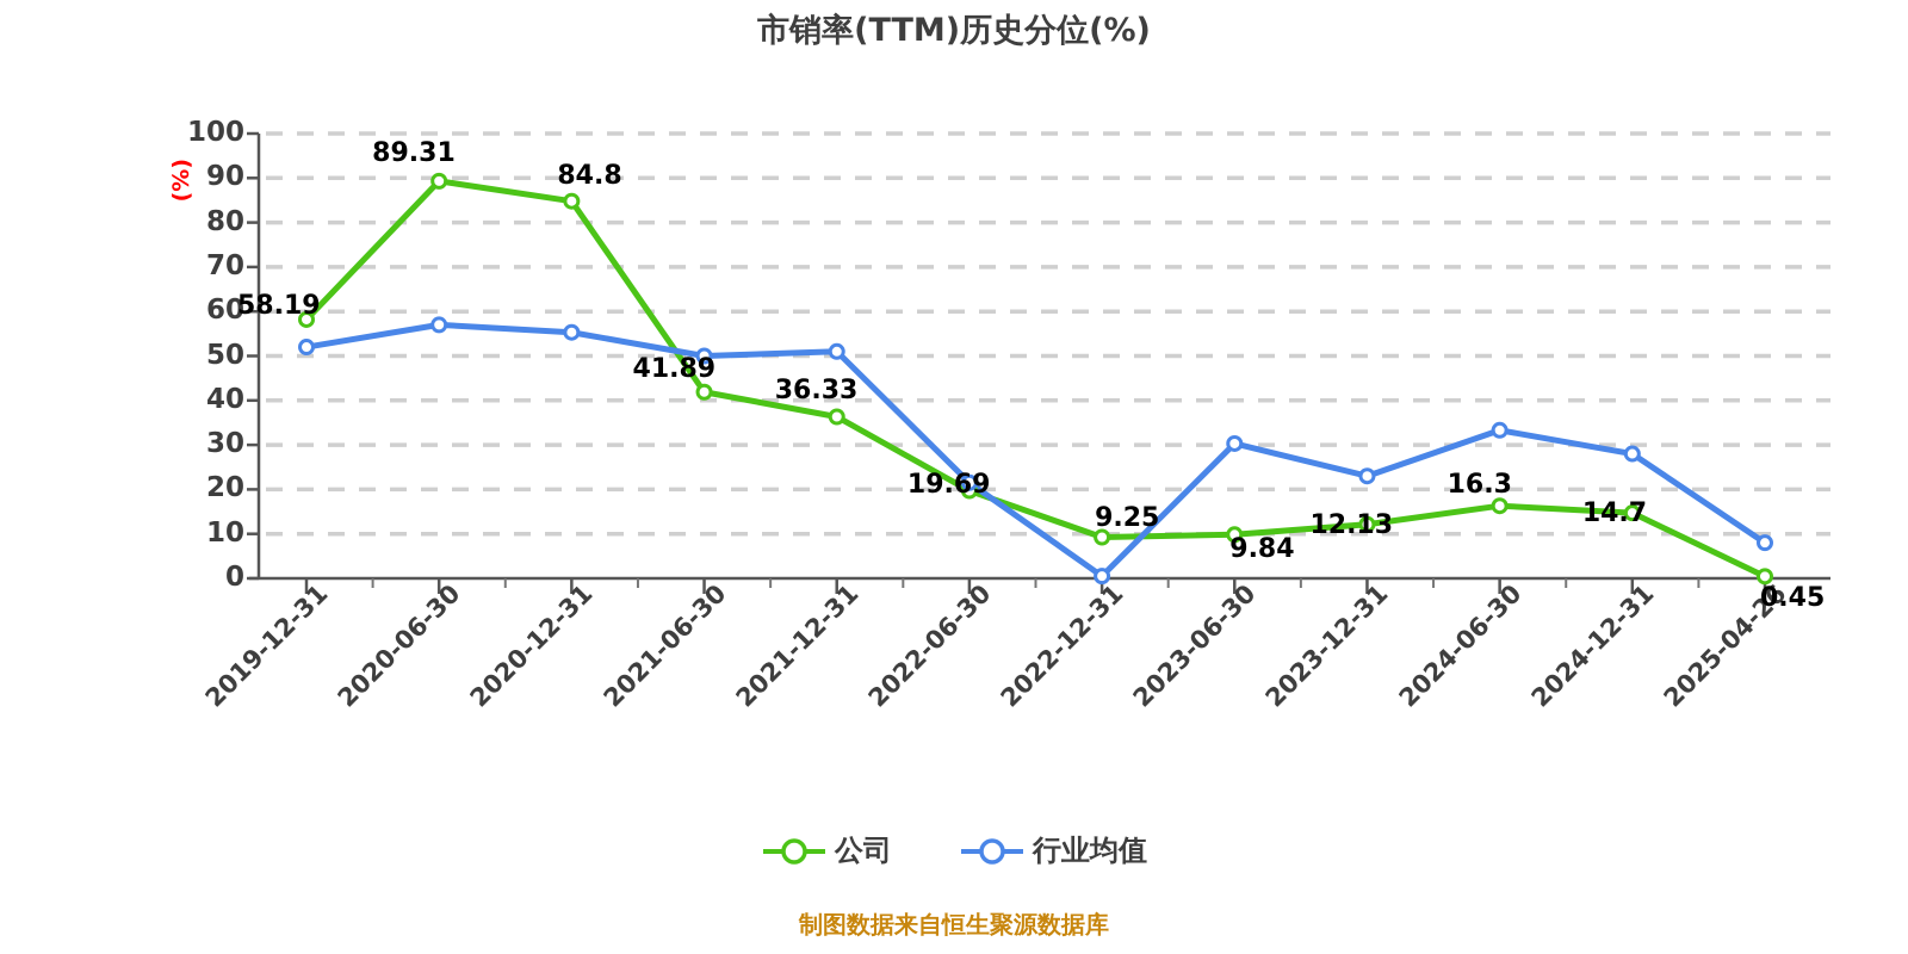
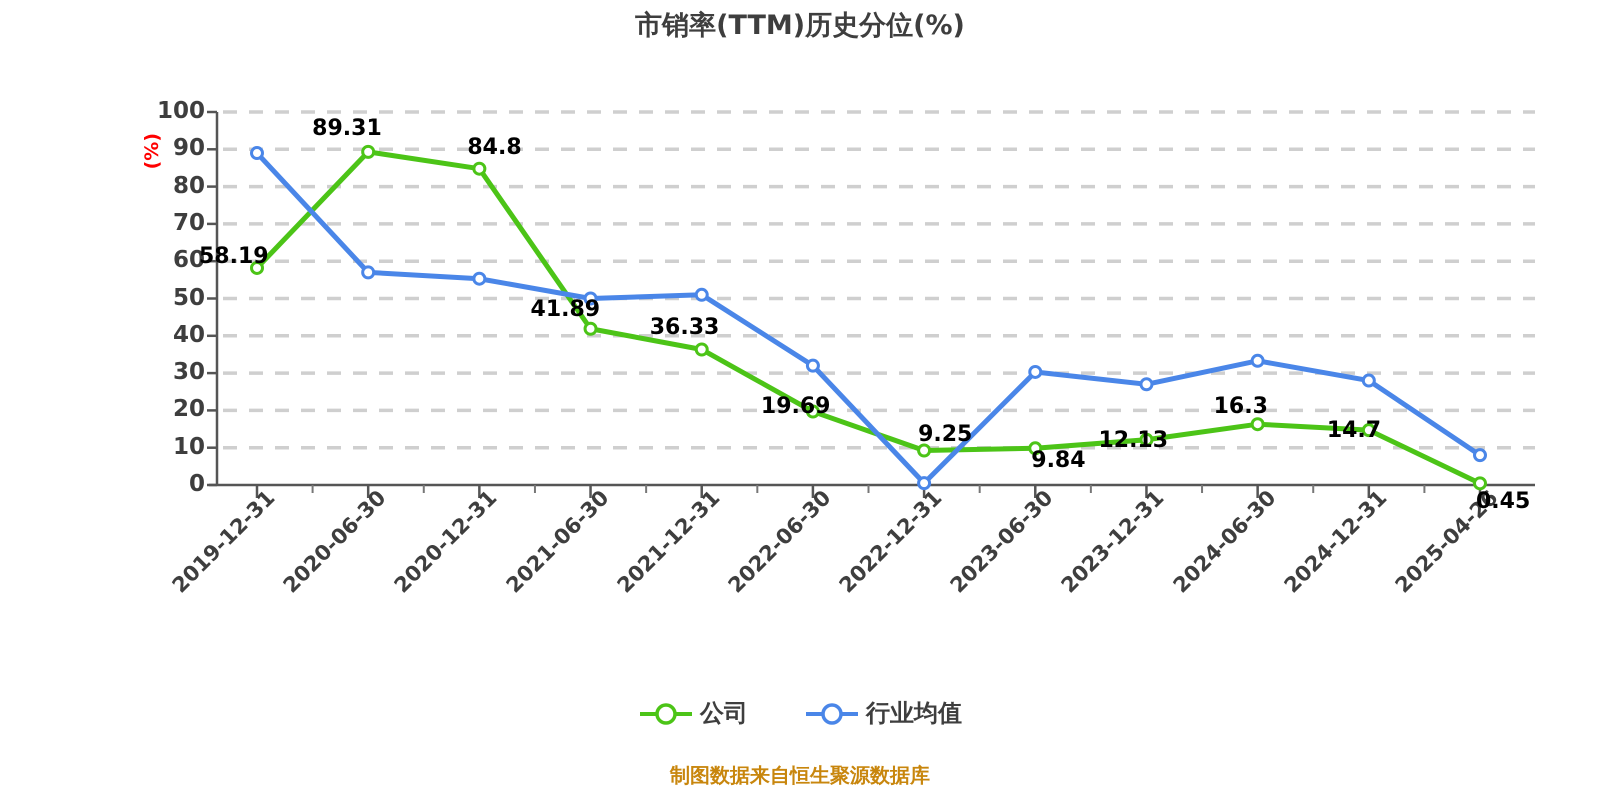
行业均值/2019-12-31: 52 -> 89
行业均值/2022-06-30: 22 -> 32
行业均值/2023-12-31: 23 -> 27
